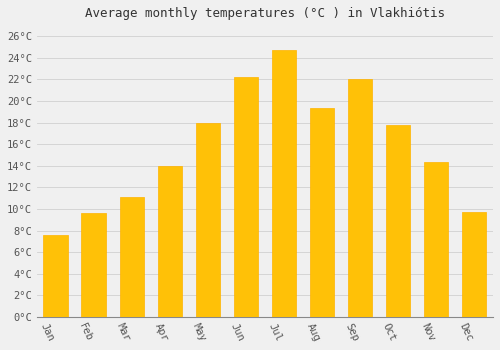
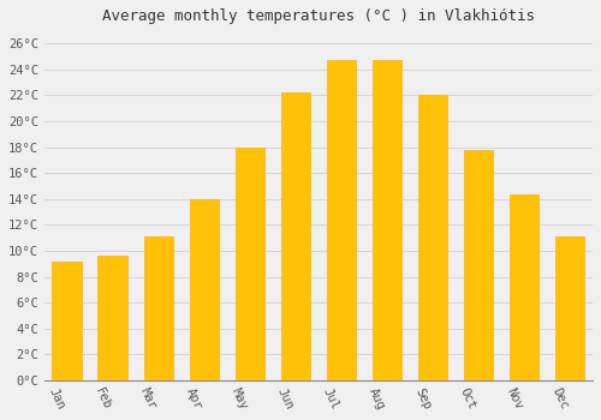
Jan: 7.6°C -> 9.2°C
Aug: 19.3°C -> 24.7°C
Dec: 9.7°C -> 11.1°C
